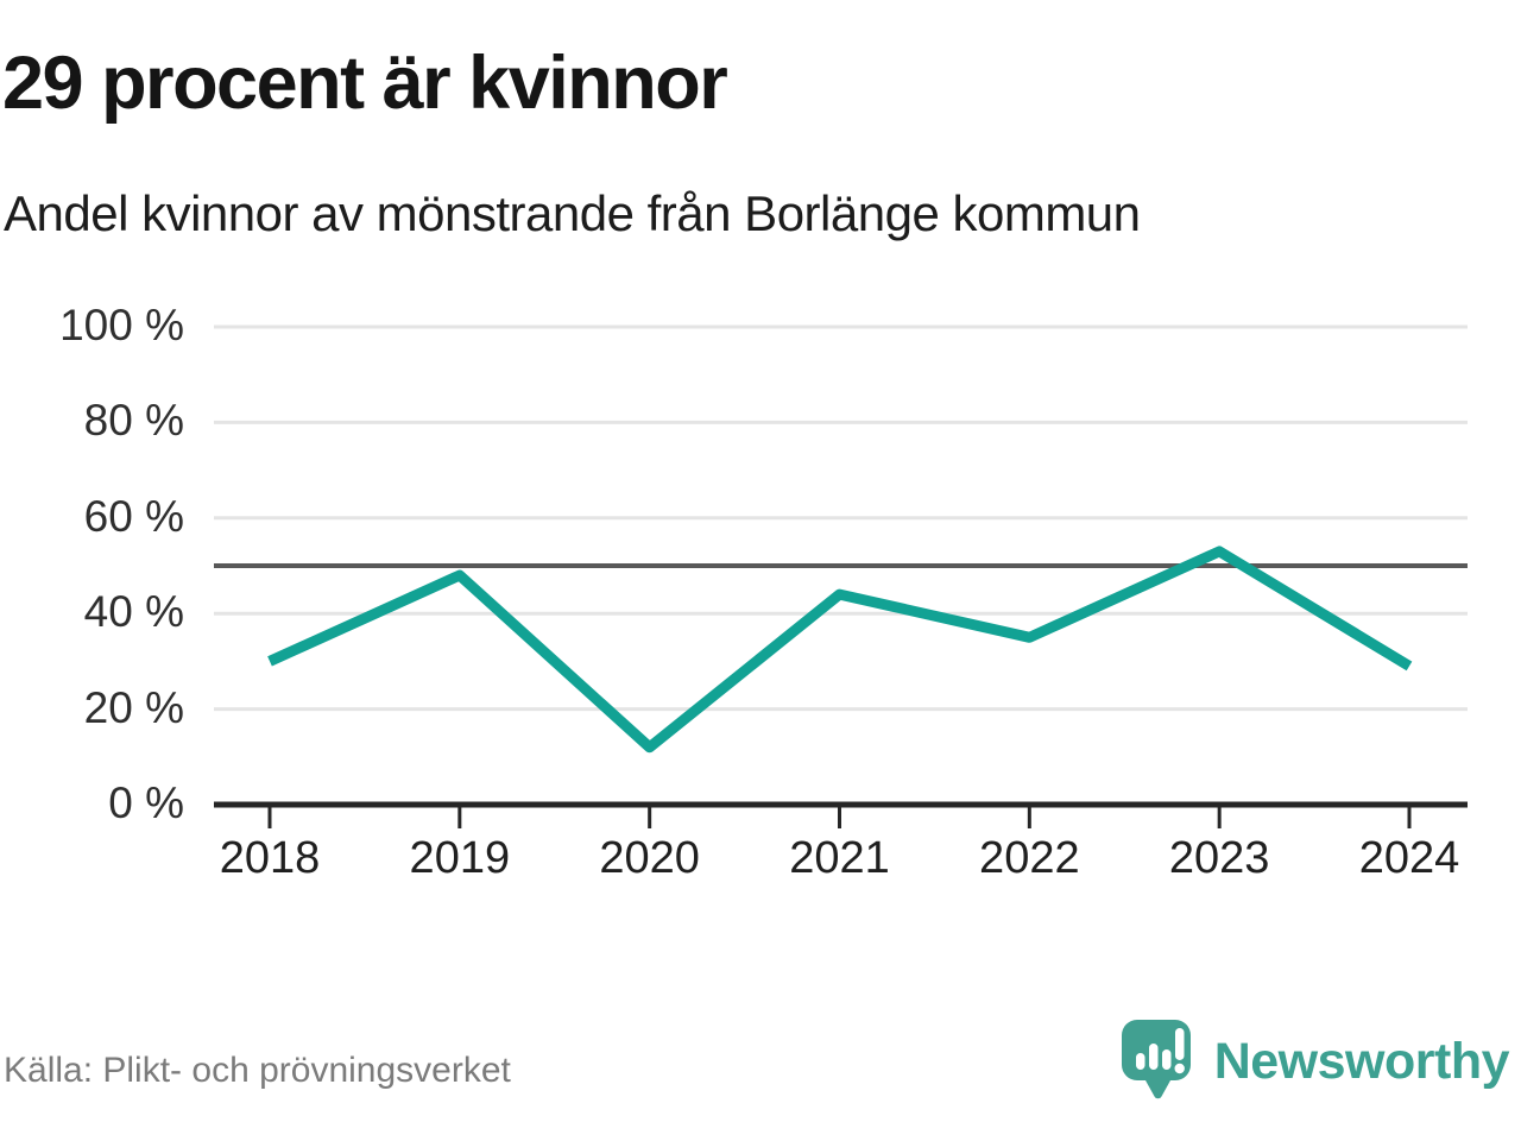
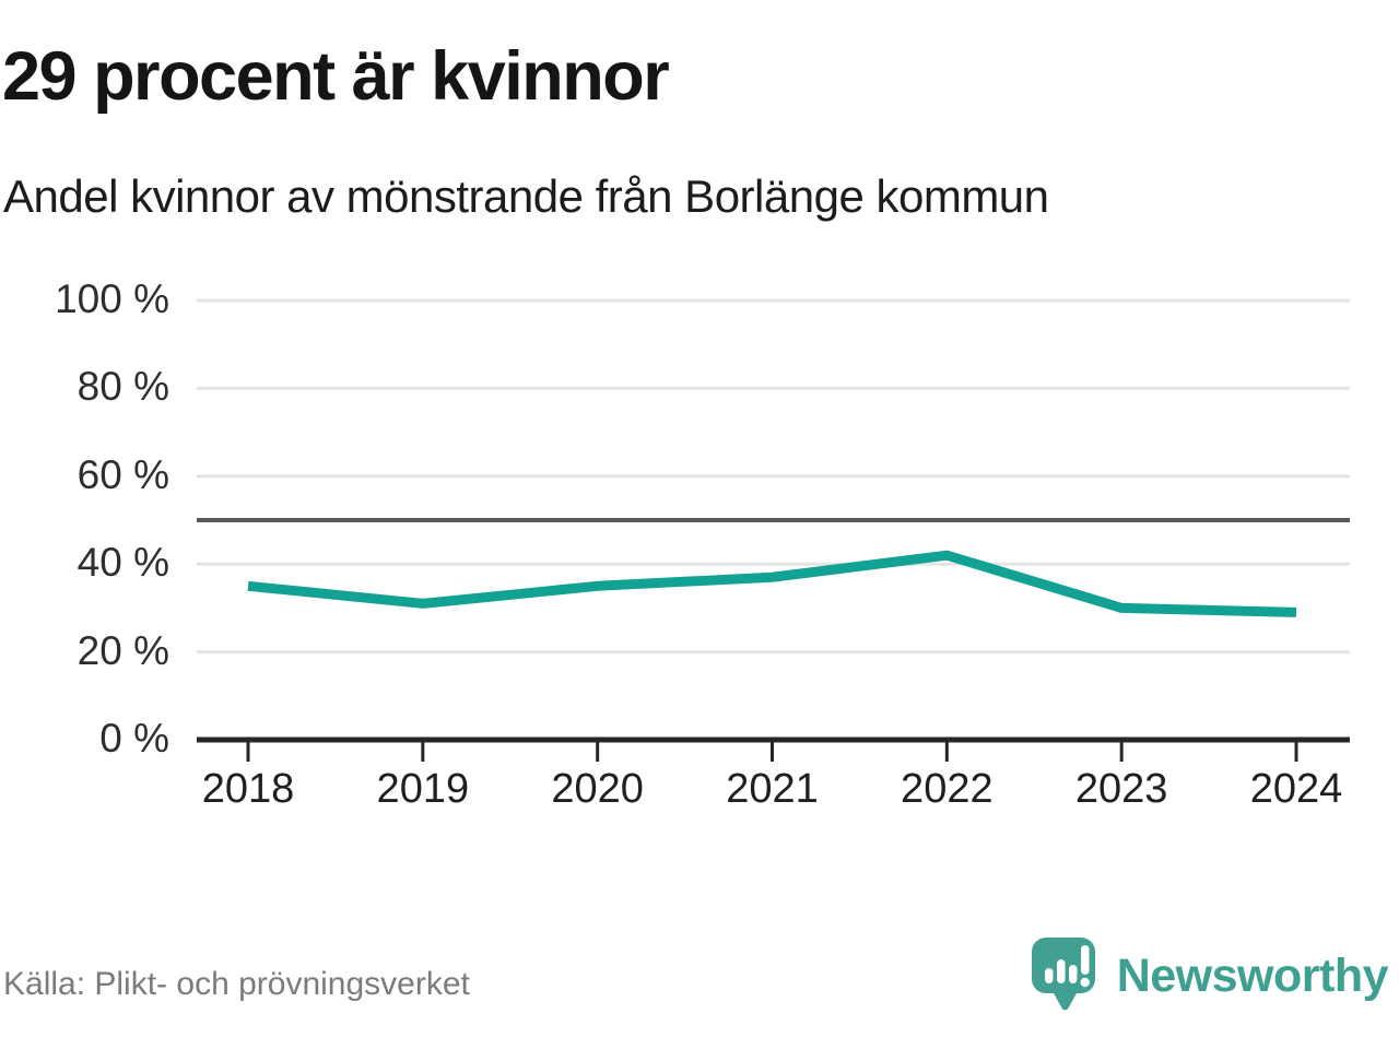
2018: 30% -> 35%
2019: 48% -> 31%
2020: 12% -> 35%
2021: 44% -> 37%
2022: 35% -> 42%
2023: 53% -> 30%
